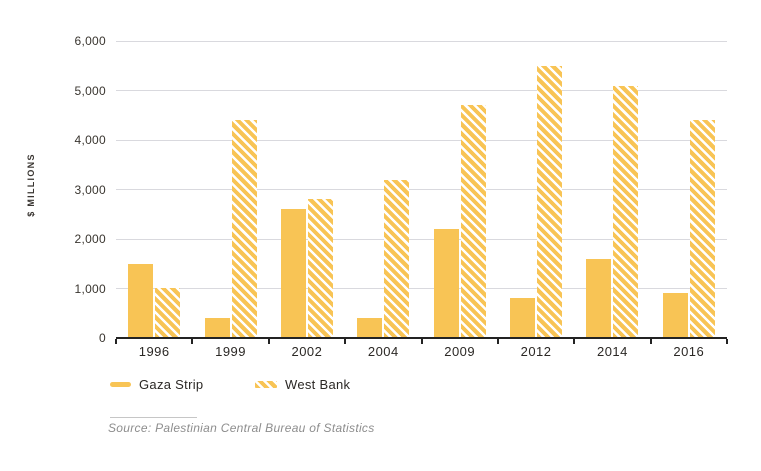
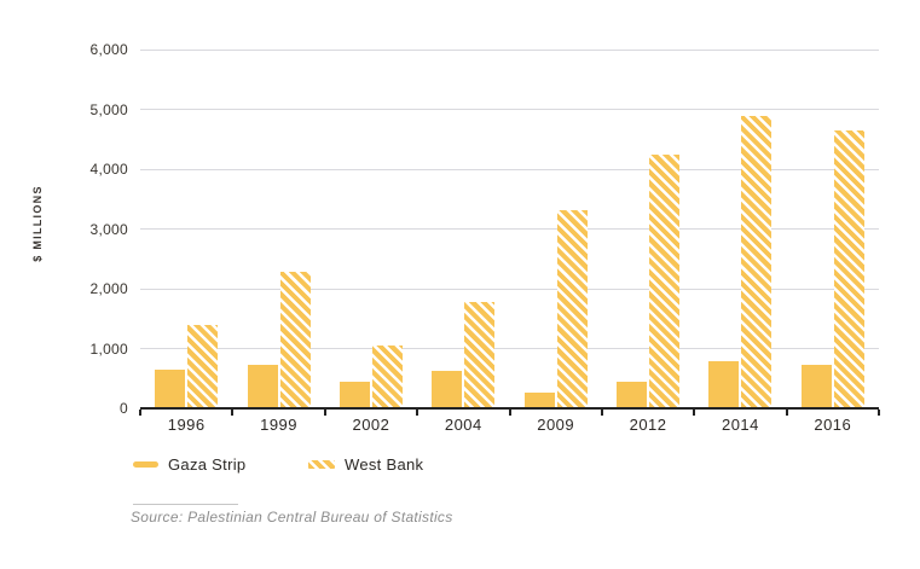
Gaza Strip/1996: 1500 -> 600
West Bank/1996: 1000 -> 1400
Gaza Strip/1999: 400 -> 700
West Bank/1999: 4400 -> 2300
Gaza Strip/2002: 2600 -> 400
West Bank/2002: 2800 -> 1100
Gaza Strip/2004: 400 -> 600
West Bank/2004: 3200 -> 1800
Gaza Strip/2009: 2200 -> 300
West Bank/2009: 4700 -> 3300
Gaza Strip/2012: 800 -> 400
West Bank/2012: 5500 -> 4200
Gaza Strip/2014: 1600 -> 800
West Bank/2014: 5100 -> 4900
Gaza Strip/2016: 900 -> 700
West Bank/2016: 4400 -> 4600
